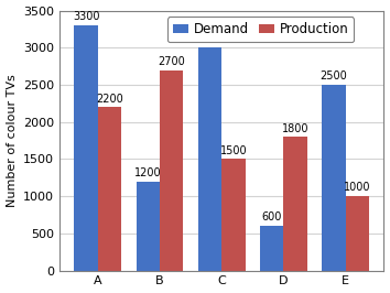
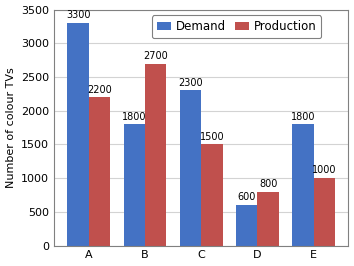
Demand/B: 1200 -> 1800
Demand/C: 3000 -> 2300
Production/D: 1800 -> 800
Demand/E: 2500 -> 1800
